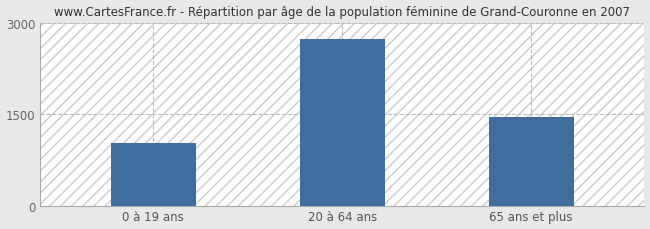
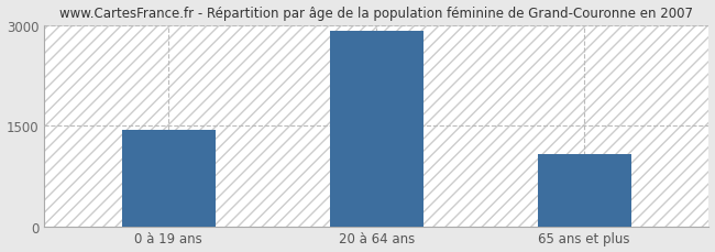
0 à 19 ans: 1020 -> 1430
20 à 64 ans: 2740 -> 2920
65 ans et plus: 1460 -> 1080
